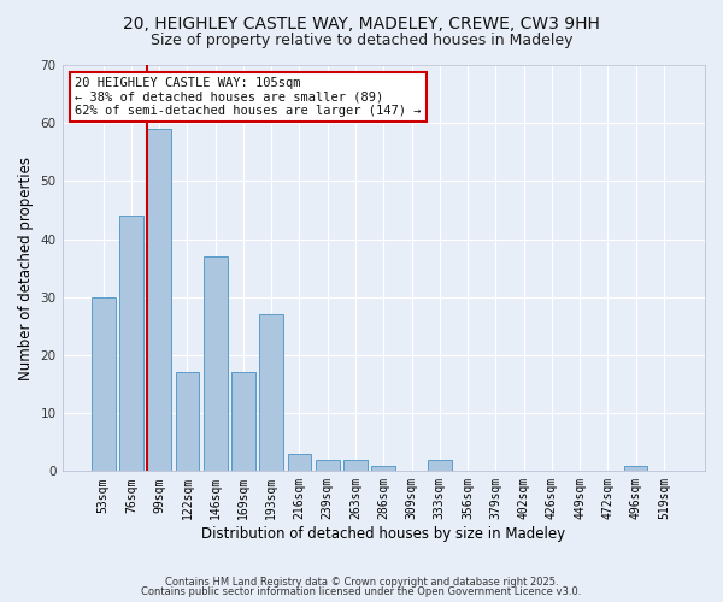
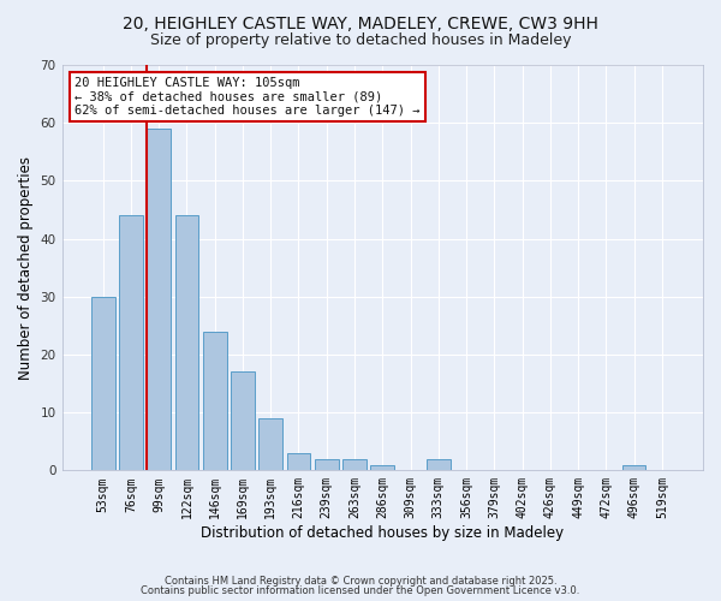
122sqm: 17 -> 44
146sqm: 37 -> 24
193sqm: 27 -> 9
